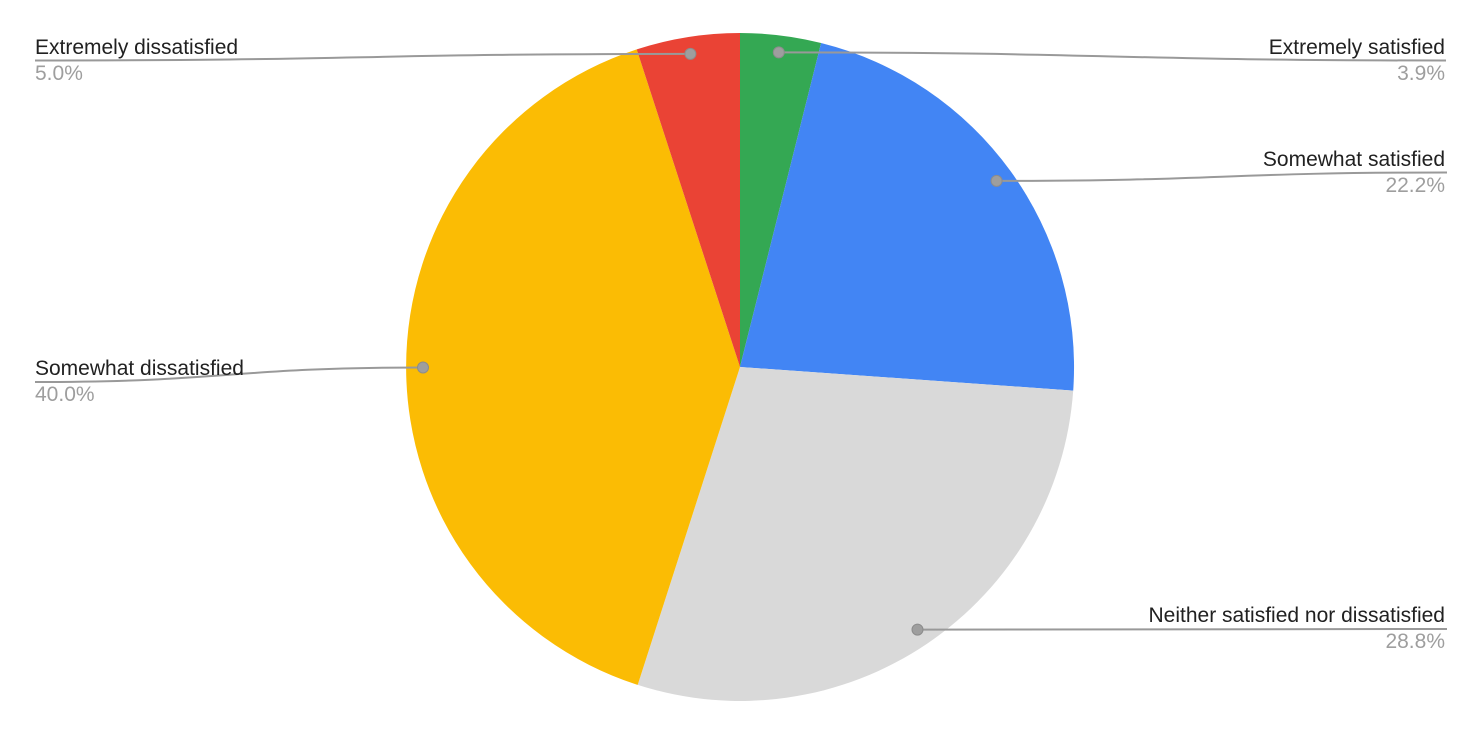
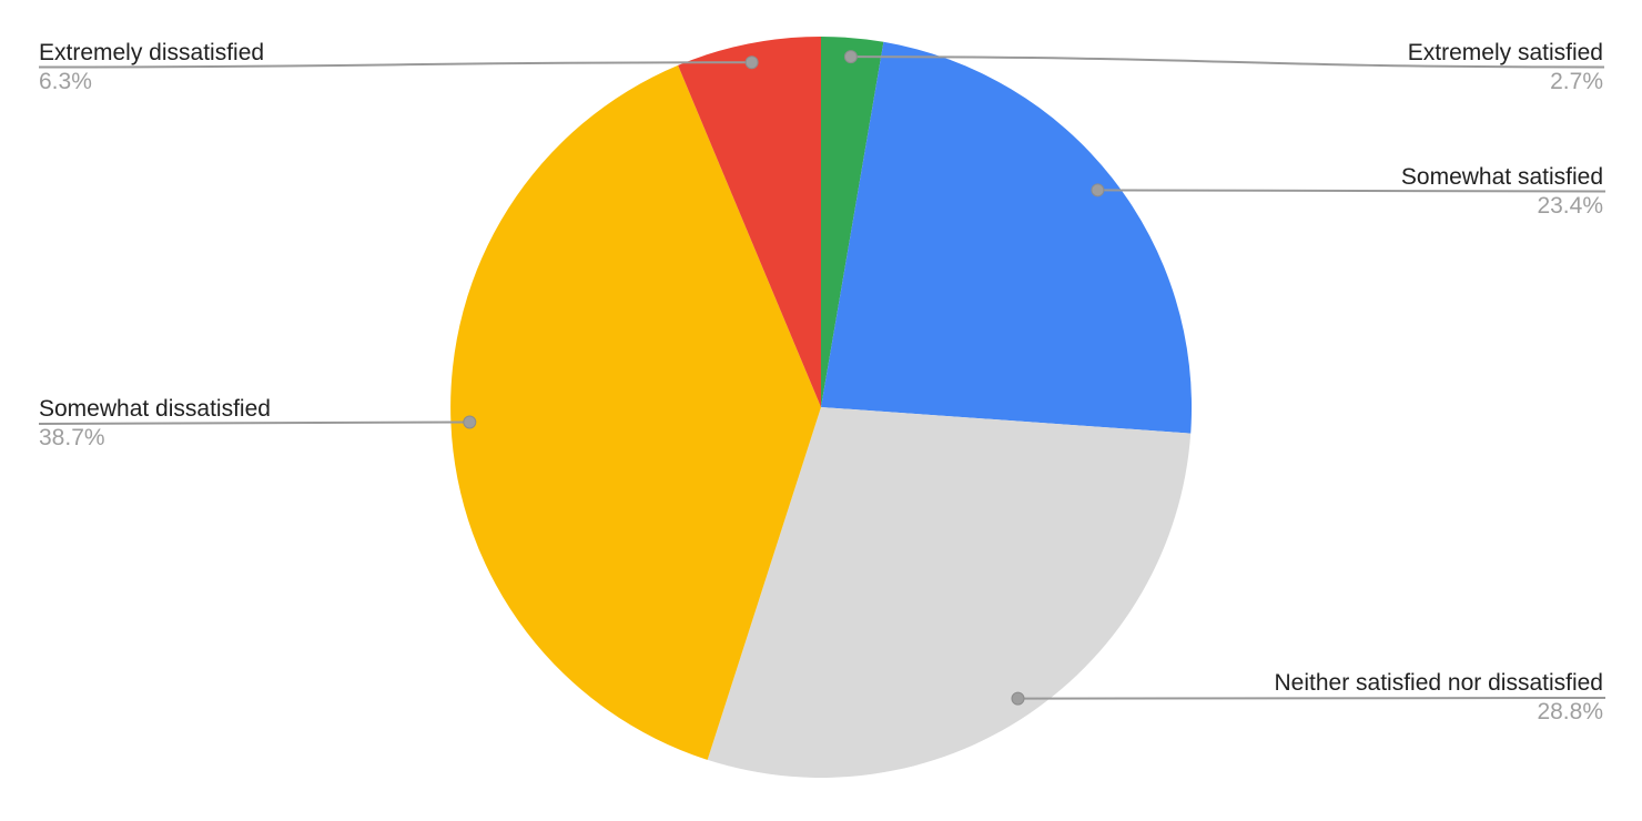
Extremely satisfied: 3.9% -> 2.7%
Somewhat satisfied: 22.2% -> 23.4%
Somewhat dissatisfied: 40.0% -> 38.7%
Extremely dissatisfied: 5.0% -> 6.3%
